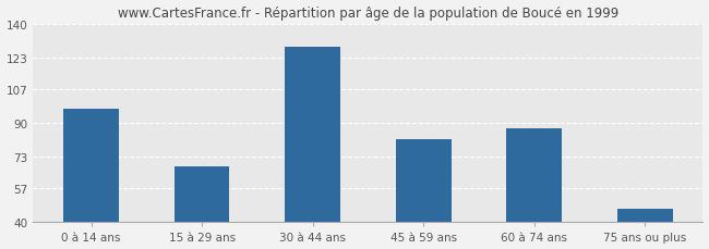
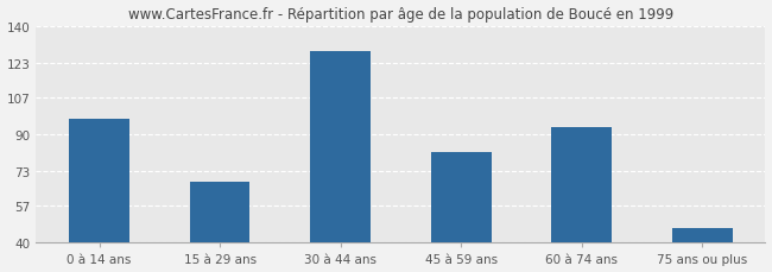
60 à 74 ans: 87 -> 93
